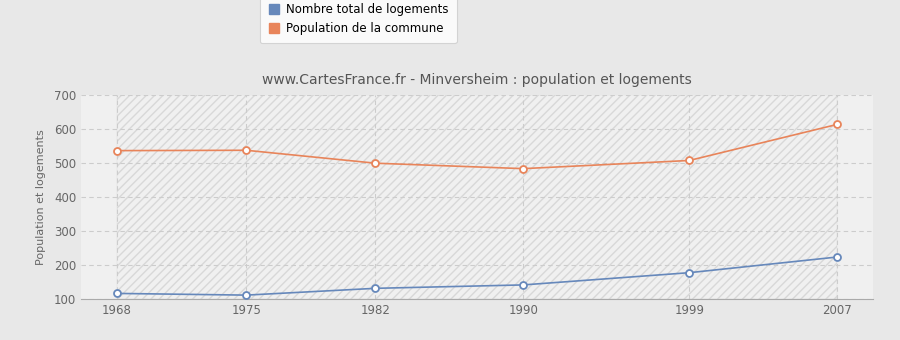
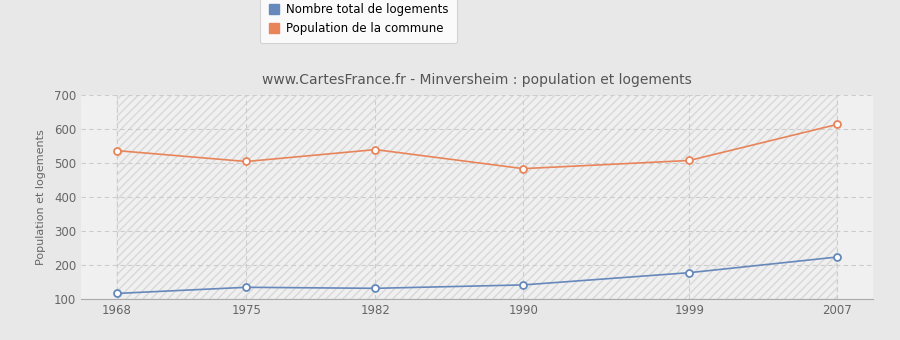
Nombre total de logements/1975: 112 -> 135
Population de la commune/1975: 538 -> 505
Population de la commune/1982: 500 -> 540
